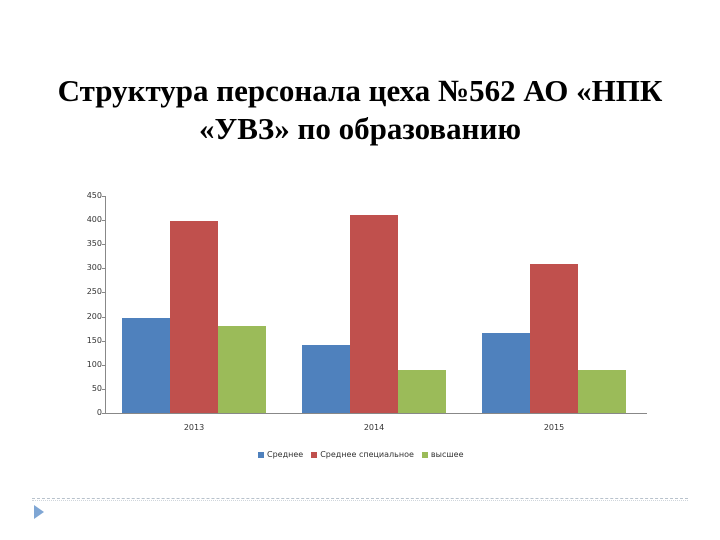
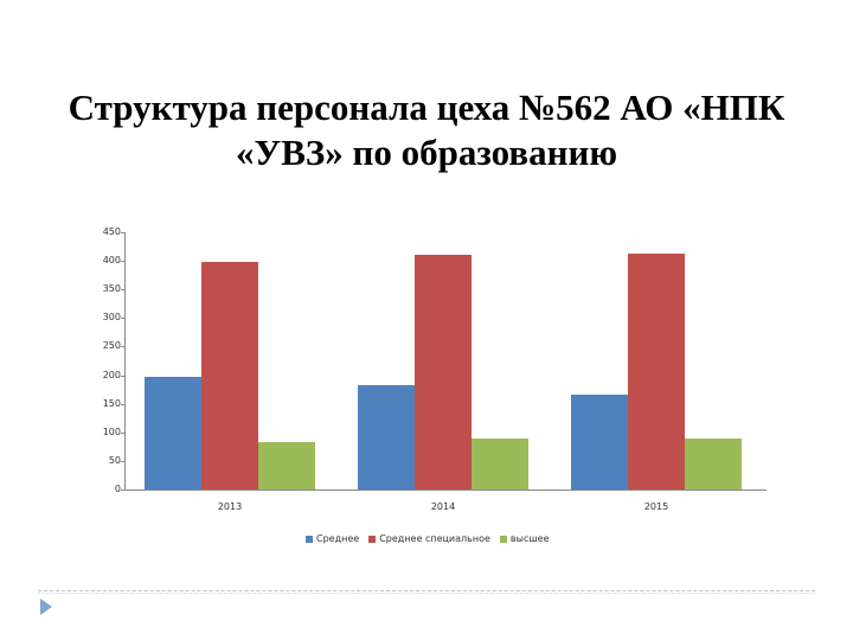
высшее/2013: 180 -> 80
Среднее/2014: 140 -> 180
Среднее специальное/2015: 310 -> 410
